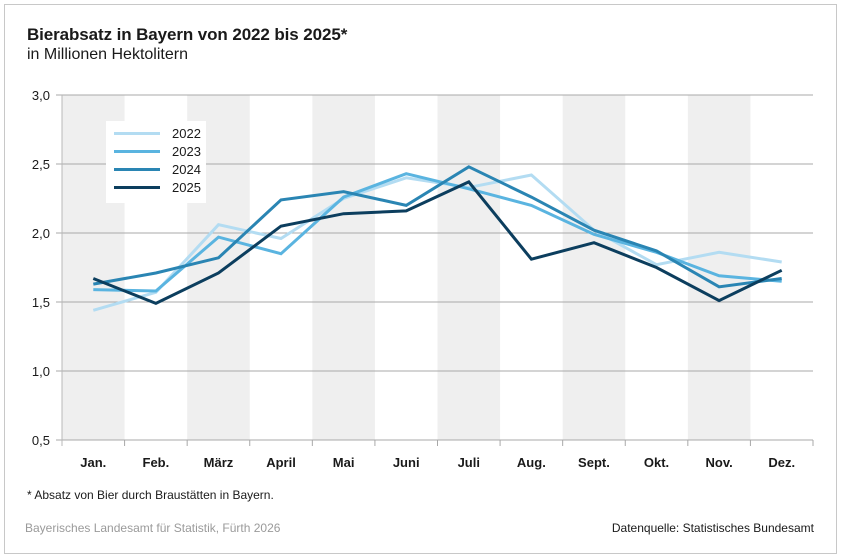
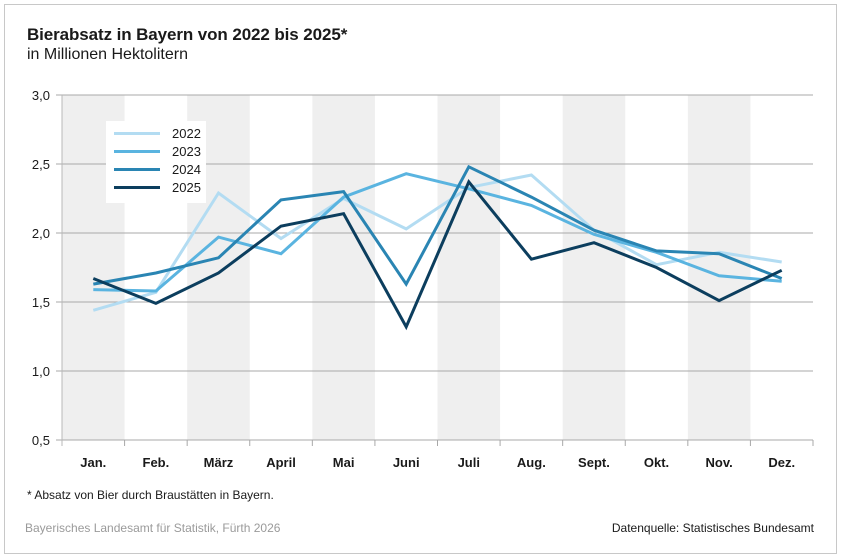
2022/März: 2,06 -> 2,29
2022/Juni: 2,40 -> 2,03
2024/Juni: 2,20 -> 1,63
2025/Juni: 2,16 -> 1,32
2024/Nov.: 1,61 -> 1,85
